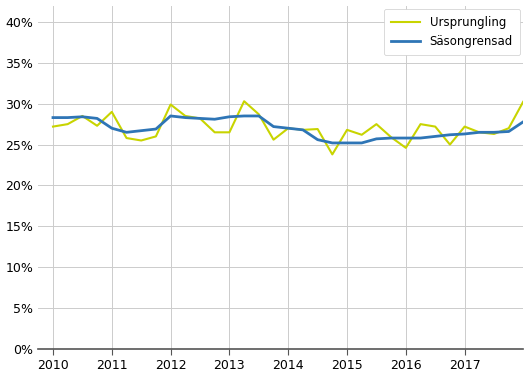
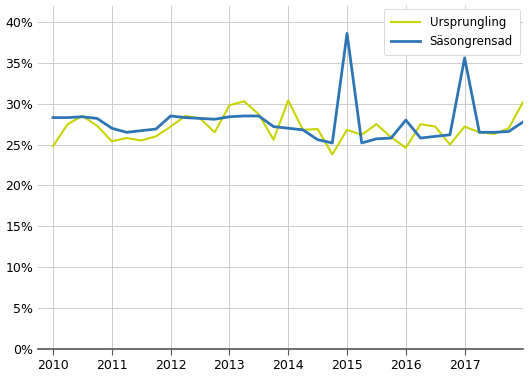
Ursprungling/2010: 27.2% -> 24.8%
Ursprungling/2011: 29.0% -> 25.4%
Ursprungling/2012: 29.9% -> 27.2%
Ursprungling/2013: 26.5% -> 29.8%
Ursprungling/2014: 27.0% -> 30.4%
Säsongrensad/2015: 25.2% -> 38.6%
Säsongrensad/2016: 25.8% -> 28.0%
Säsongrensad/2017: 26.3% -> 35.6%
